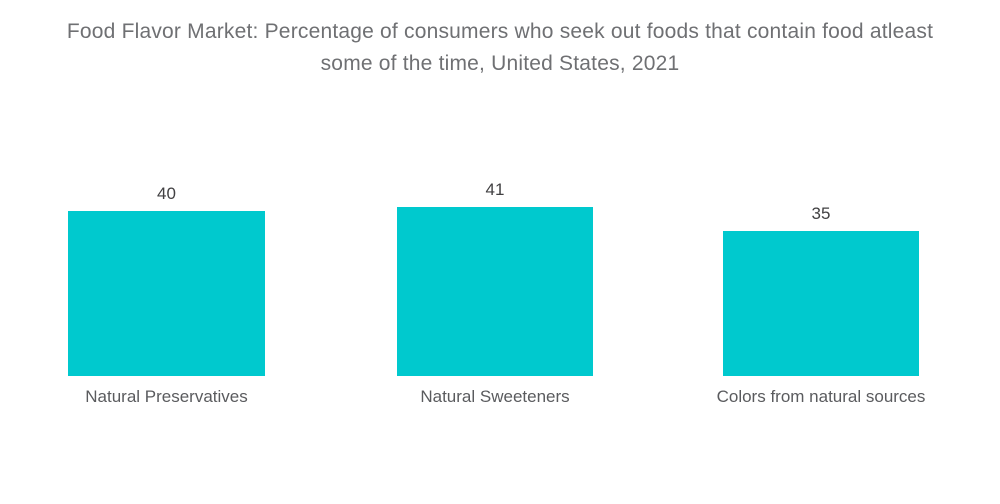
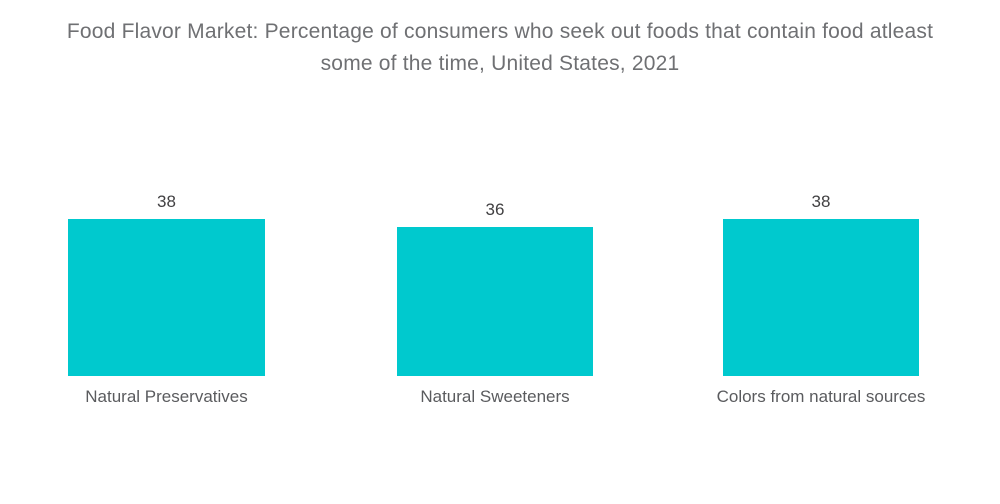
Natural Preservatives: 40 -> 38
Natural Sweeteners: 41 -> 36
Colors from natural sources: 35 -> 38
